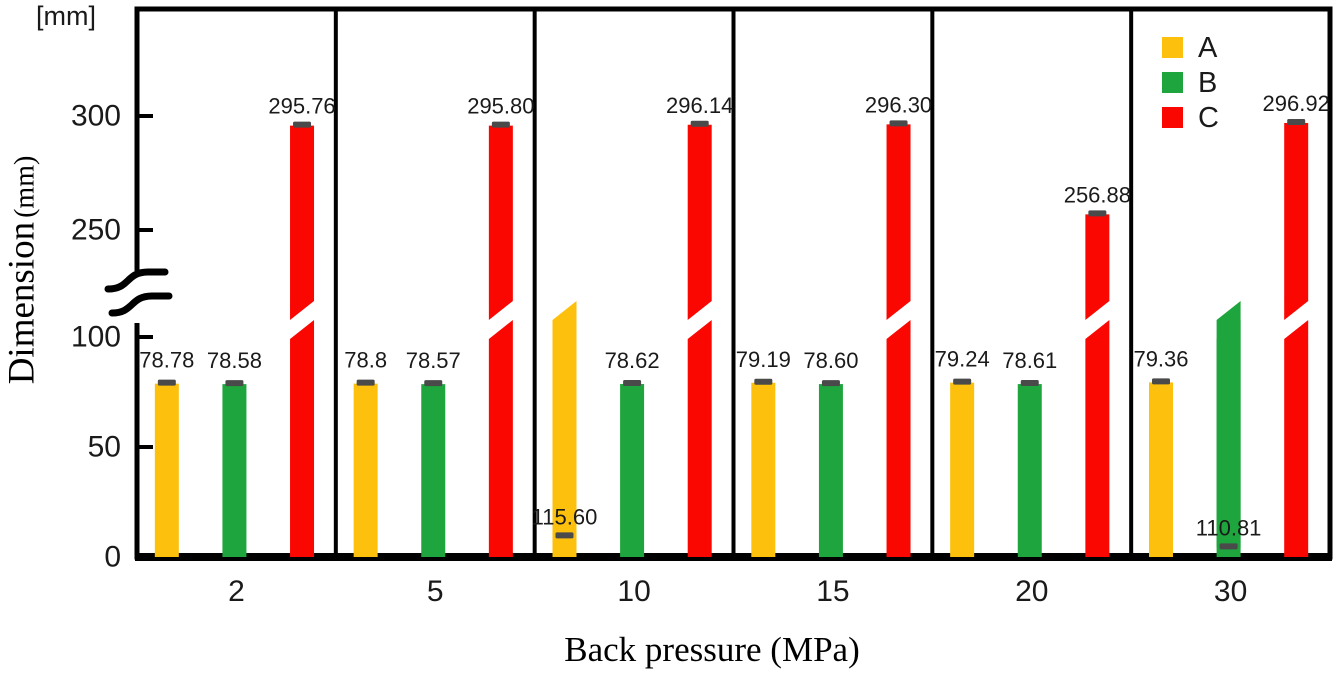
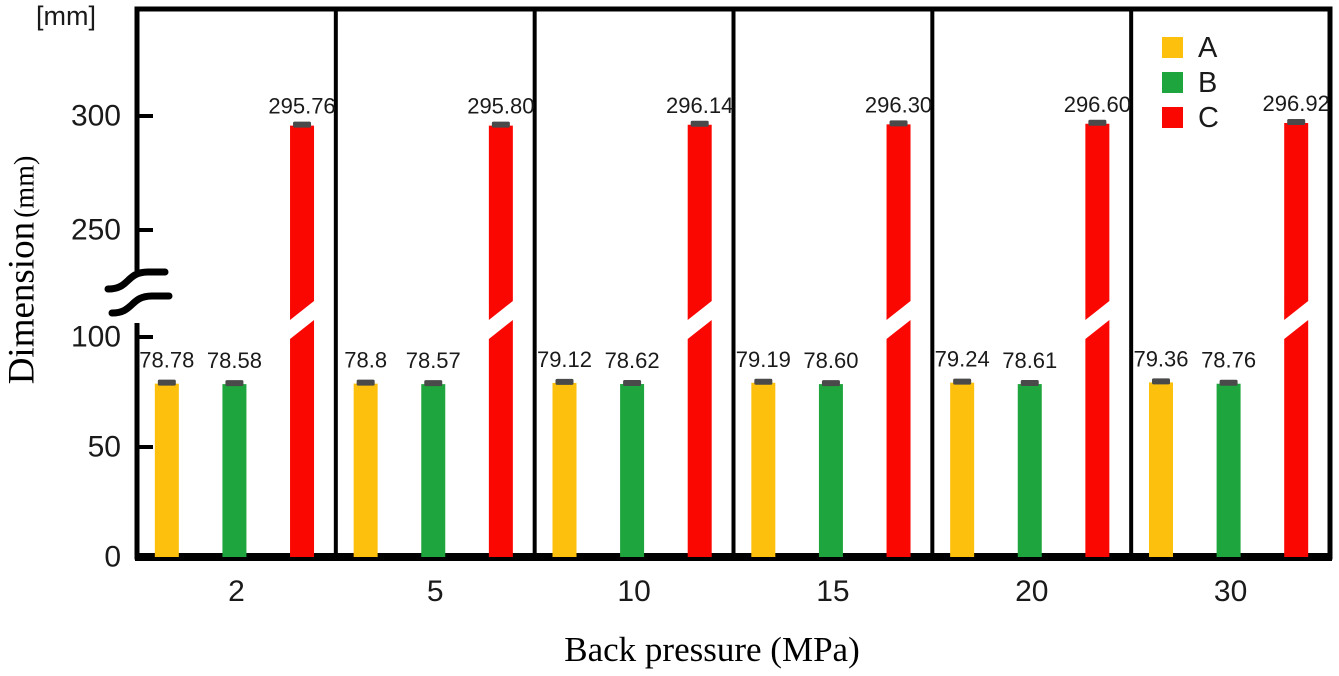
A/10: 115.60 -> 79.12
C/20: 256.88 -> 296.60
B/30: 110.81 -> 78.76
